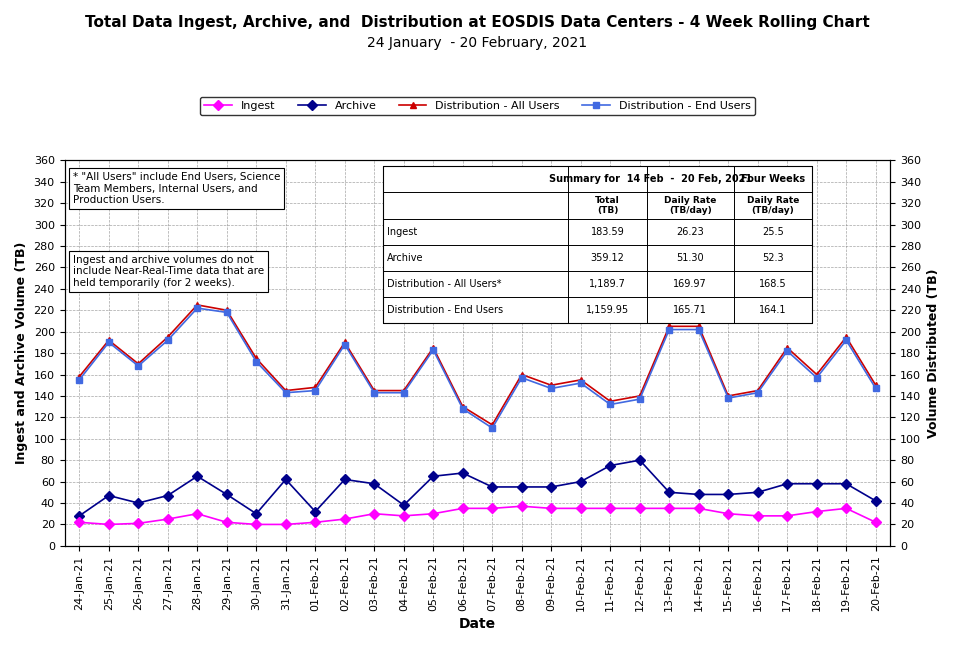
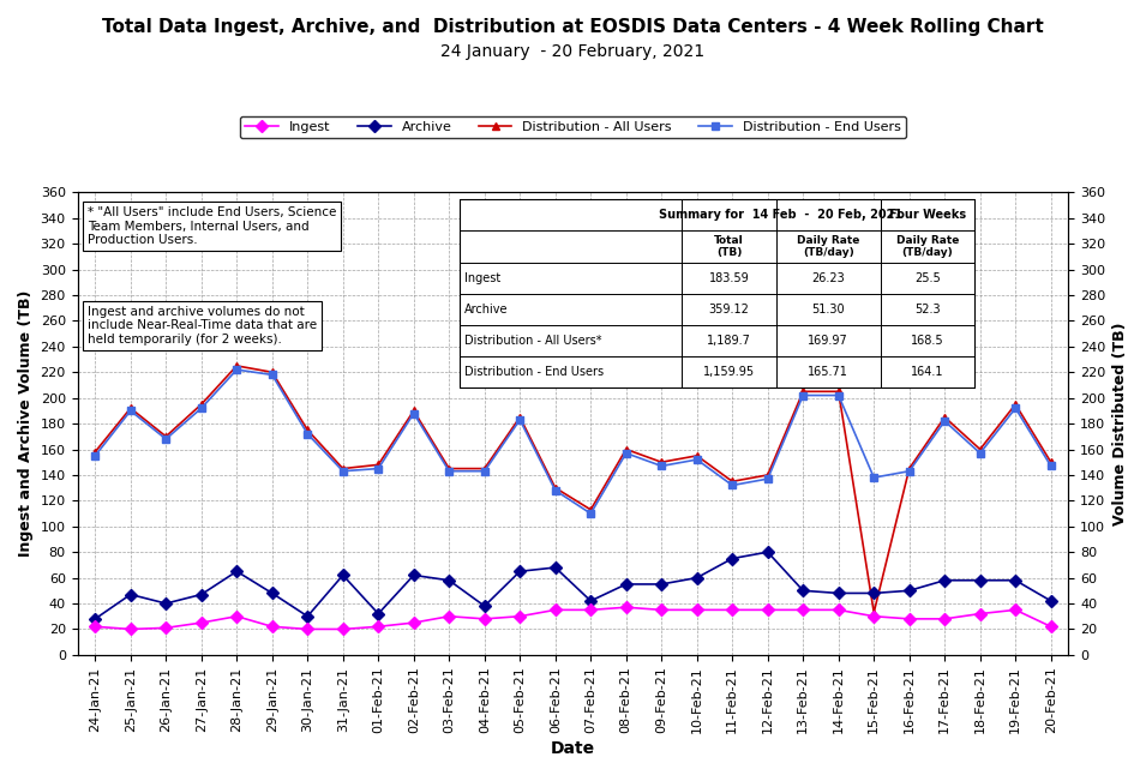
Archive/07-Feb-21: 55 -> 42
Distribution - All Users/15-Feb-21: 140 -> 33
